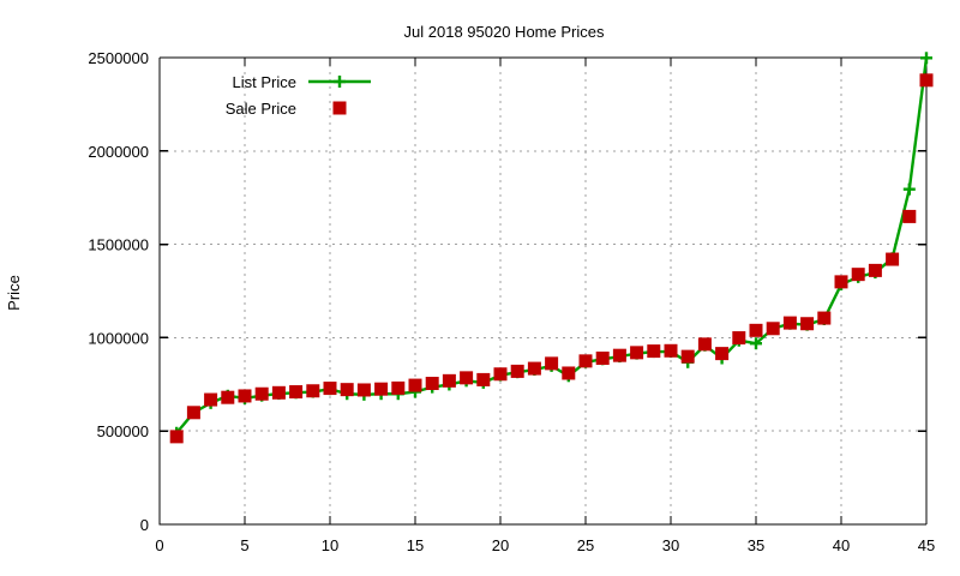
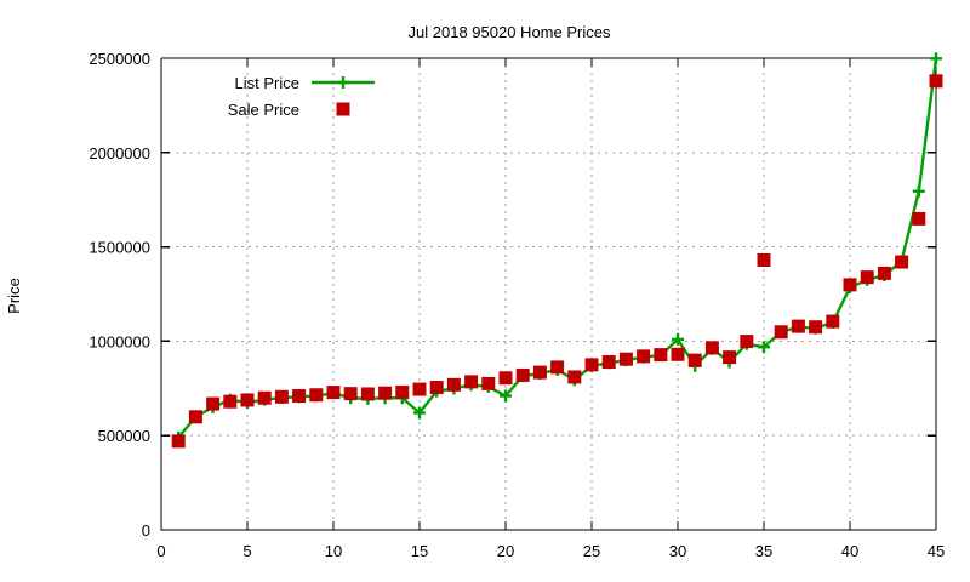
List Price/15: 710000 -> 620000
List Price/20: 800000 -> 710000
List Price/30: 920000 -> 1010000
Sale Price/35: 1040000 -> 1430000
